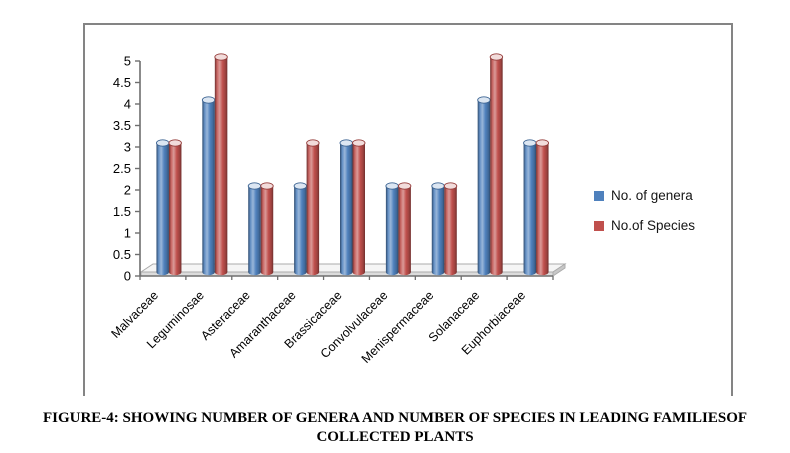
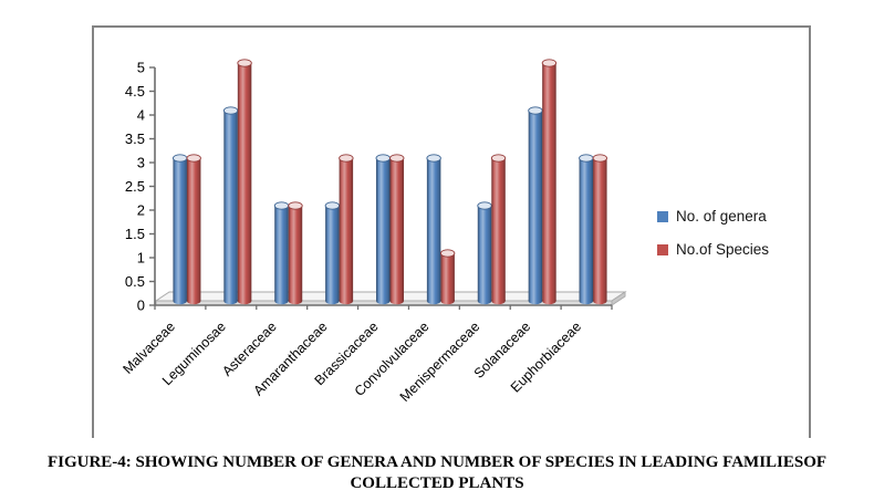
No. of genera/Convolvulaceae: 2 -> 3
No.of Species/Convolvulaceae: 2 -> 1
No.of Species/Menispermaceae: 2 -> 3
